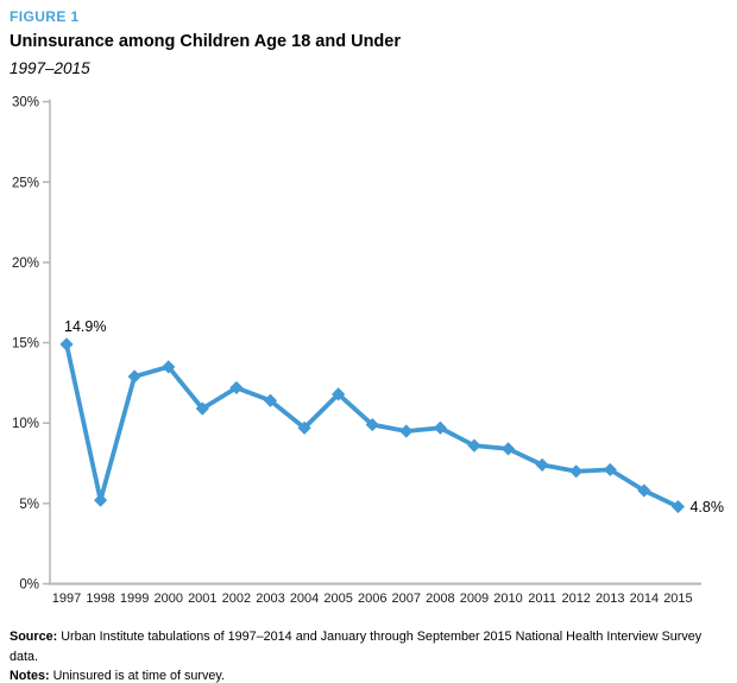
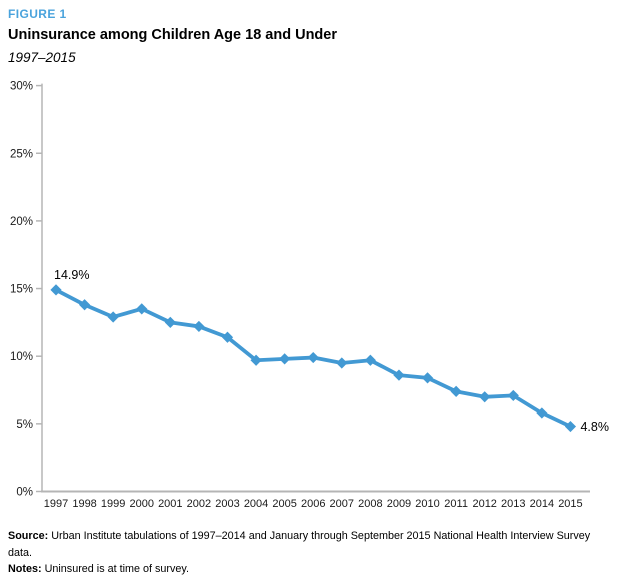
1998: 5.2% -> 13.8%
2001: 10.9% -> 12.5%
2005: 11.8% -> 9.8%
